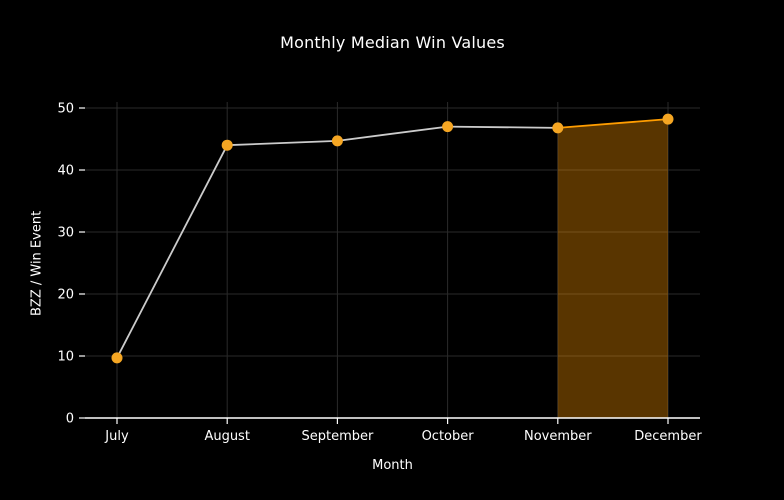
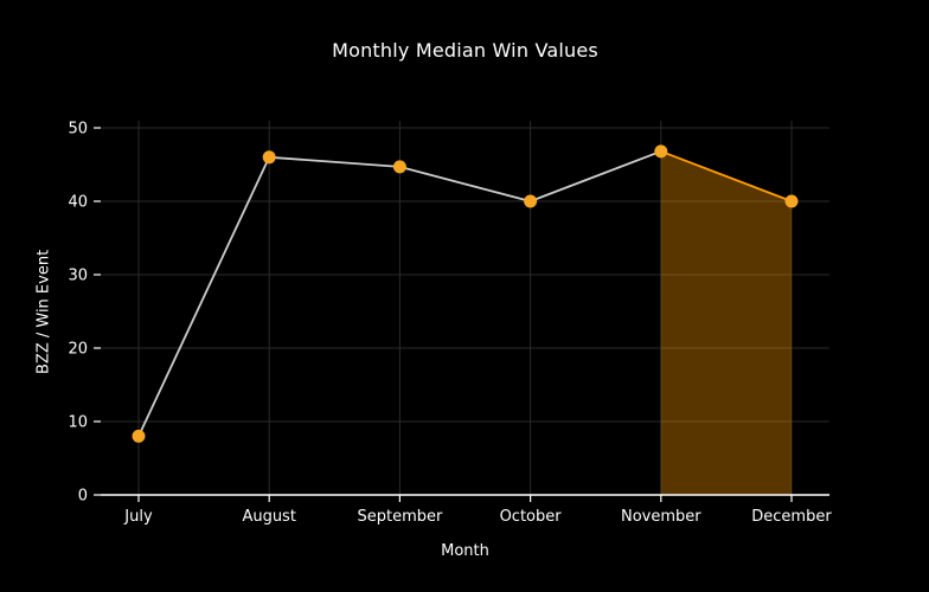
July: 10 -> 8
August: 44 -> 46
October: 47 -> 40
December: 48 -> 40
